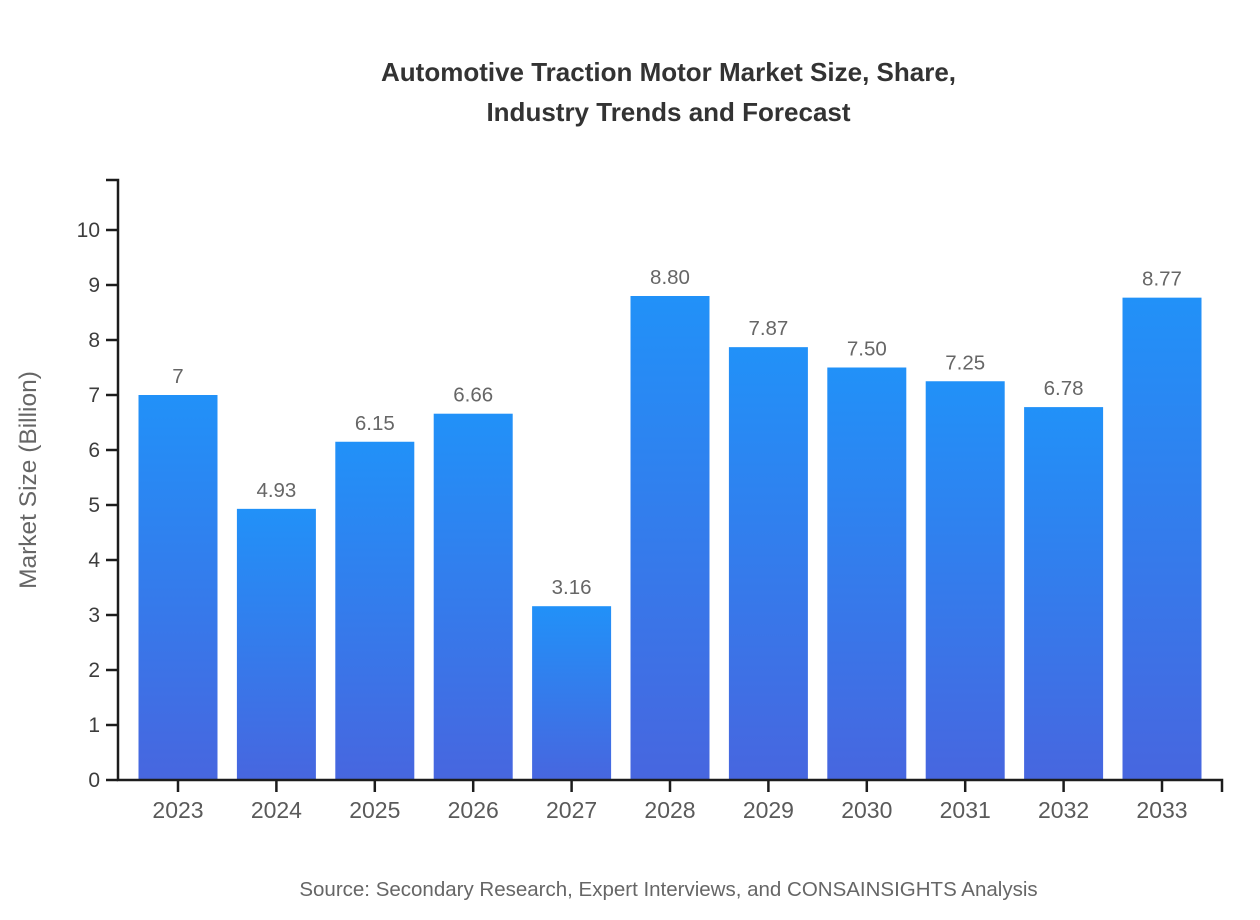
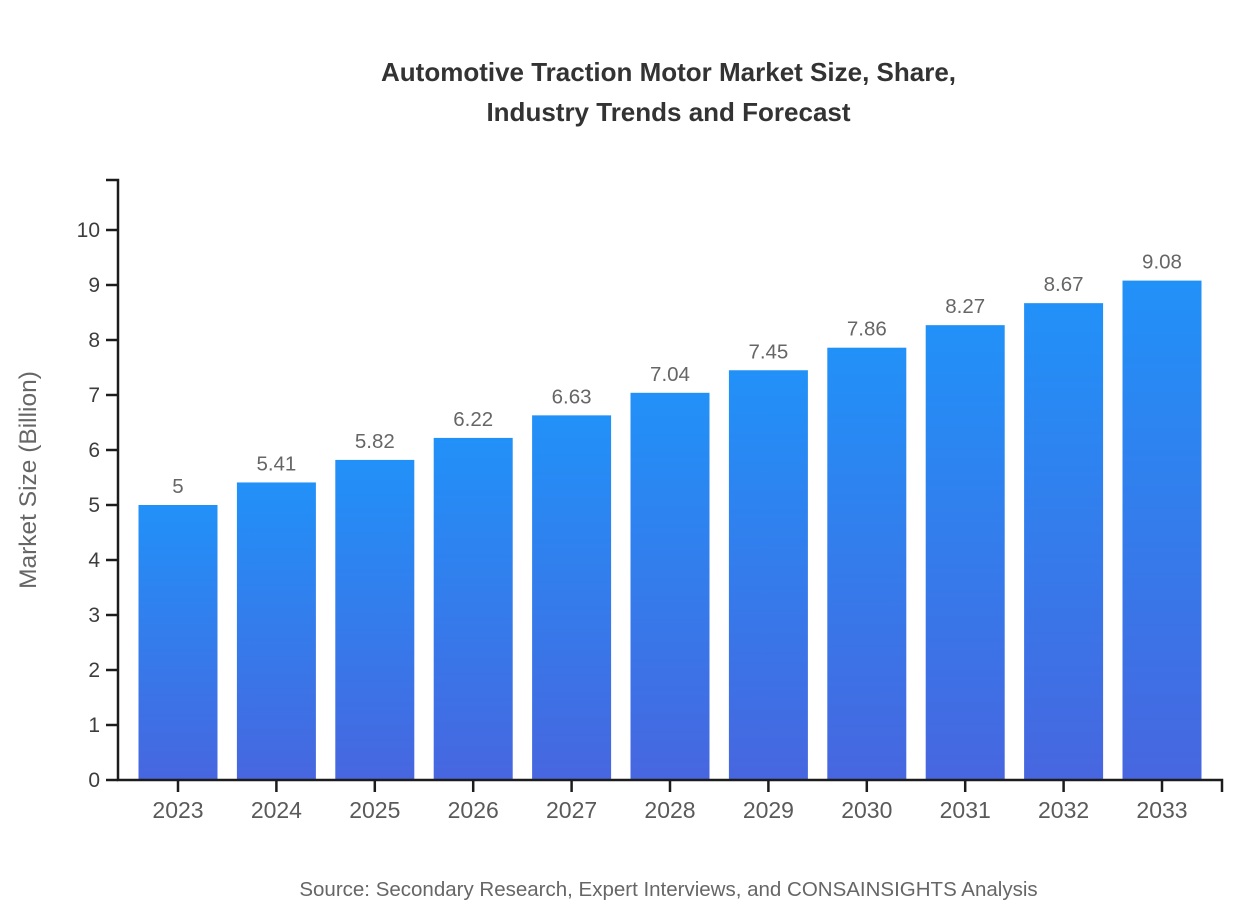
2023: 7 -> 5
2024: 4.93 -> 5.41
2025: 6.15 -> 5.82
2026: 6.66 -> 6.22
2027: 3.16 -> 6.63
2028: 8.80 -> 7.04
2029: 7.87 -> 7.45
2030: 7.50 -> 7.86
2031: 7.25 -> 8.27
2032: 6.78 -> 8.67
2033: 8.77 -> 9.08
